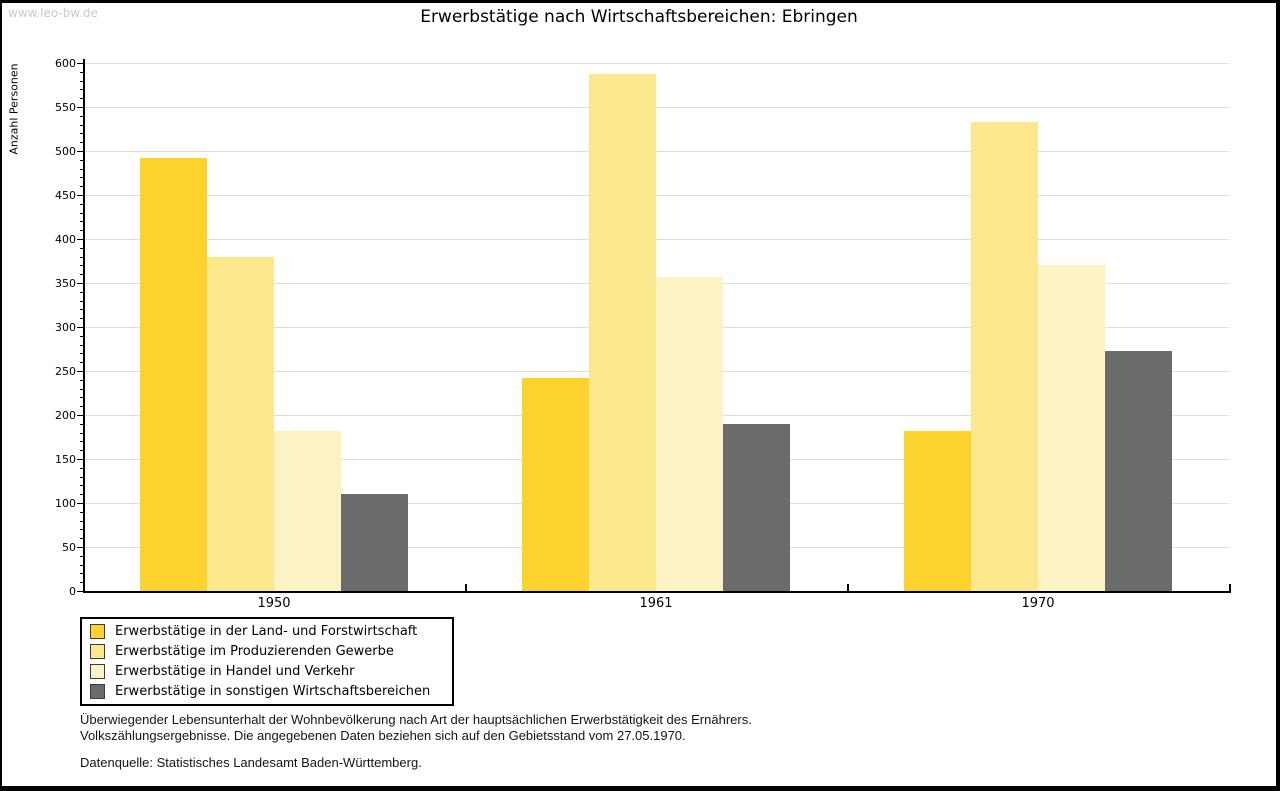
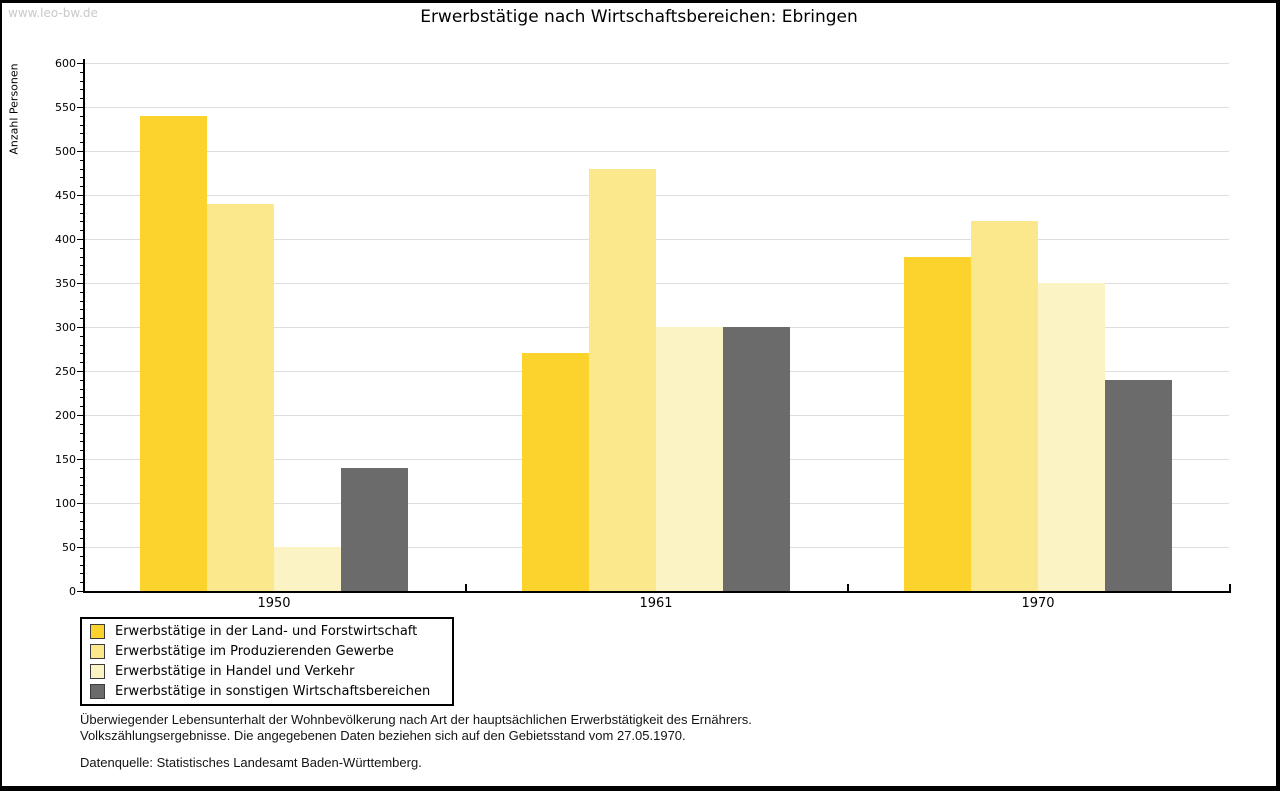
Erwerbstätige in der Land- und Forstwirtschaft/1950: 490 -> 540
Erwerbstätige im Produzierenden Gewerbe/1950: 380 -> 440
Erwerbstätige in Handel und Verkehr/1950: 180 -> 50
Erwerbstätige in sonstigen Wirtschaftsbereichen/1950: 110 -> 140
Erwerbstätige in der Land- und Forstwirtschaft/1961: 240 -> 270
Erwerbstätige im Produzierenden Gewerbe/1961: 590 -> 480
Erwerbstätige in Handel und Verkehr/1961: 360 -> 300
Erwerbstätige in sonstigen Wirtschaftsbereichen/1961: 190 -> 300
Erwerbstätige in der Land- und Forstwirtschaft/1970: 180 -> 380
Erwerbstätige im Produzierenden Gewerbe/1970: 530 -> 420
Erwerbstätige in Handel und Verkehr/1970: 370 -> 350
Erwerbstätige in sonstigen Wirtschaftsbereichen/1970: 270 -> 240
